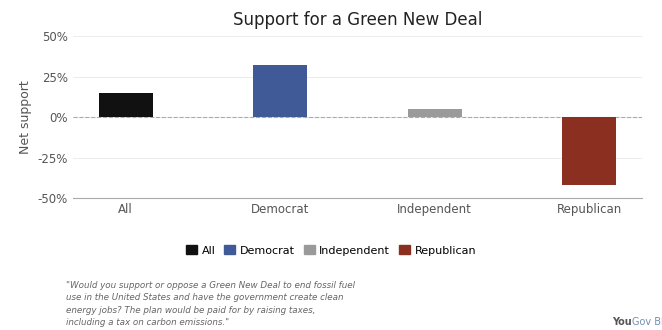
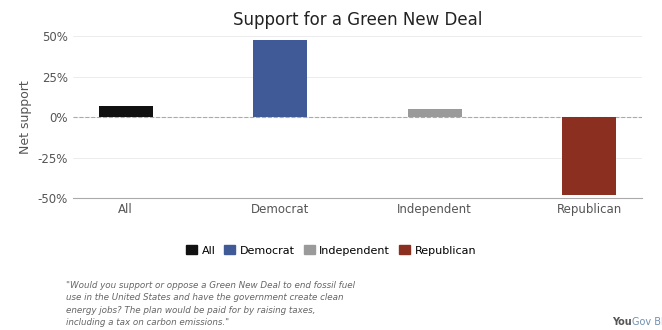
All: 15% -> 7%
Democrat: 32% -> 48%
Republican: -42% -> -48%
